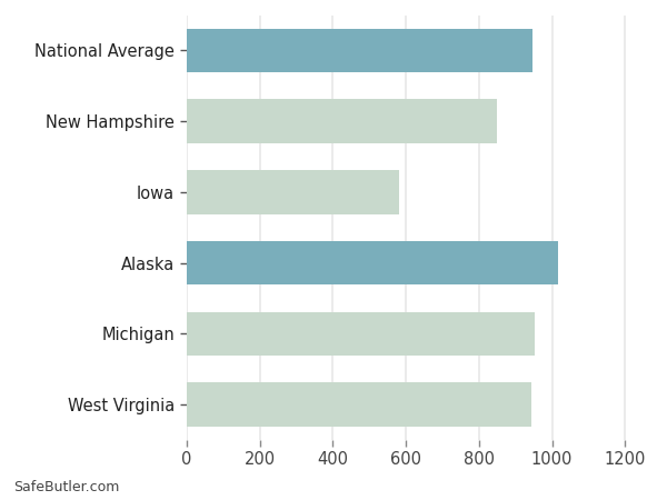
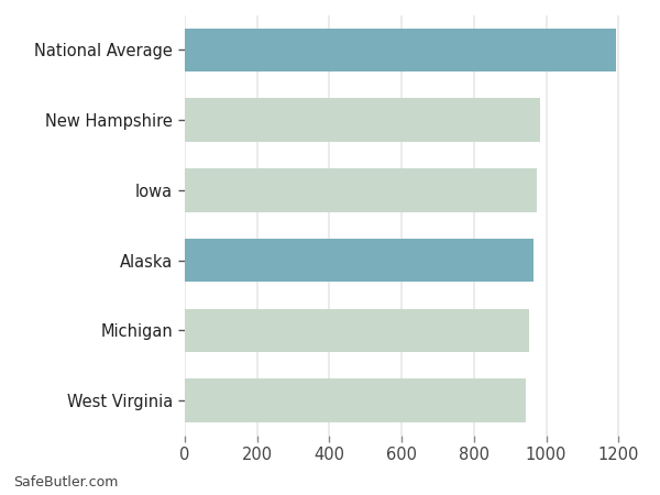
National Average: 945 -> 1192
New Hampshire: 850 -> 982
Iowa: 580 -> 975
Alaska: 1015 -> 964
